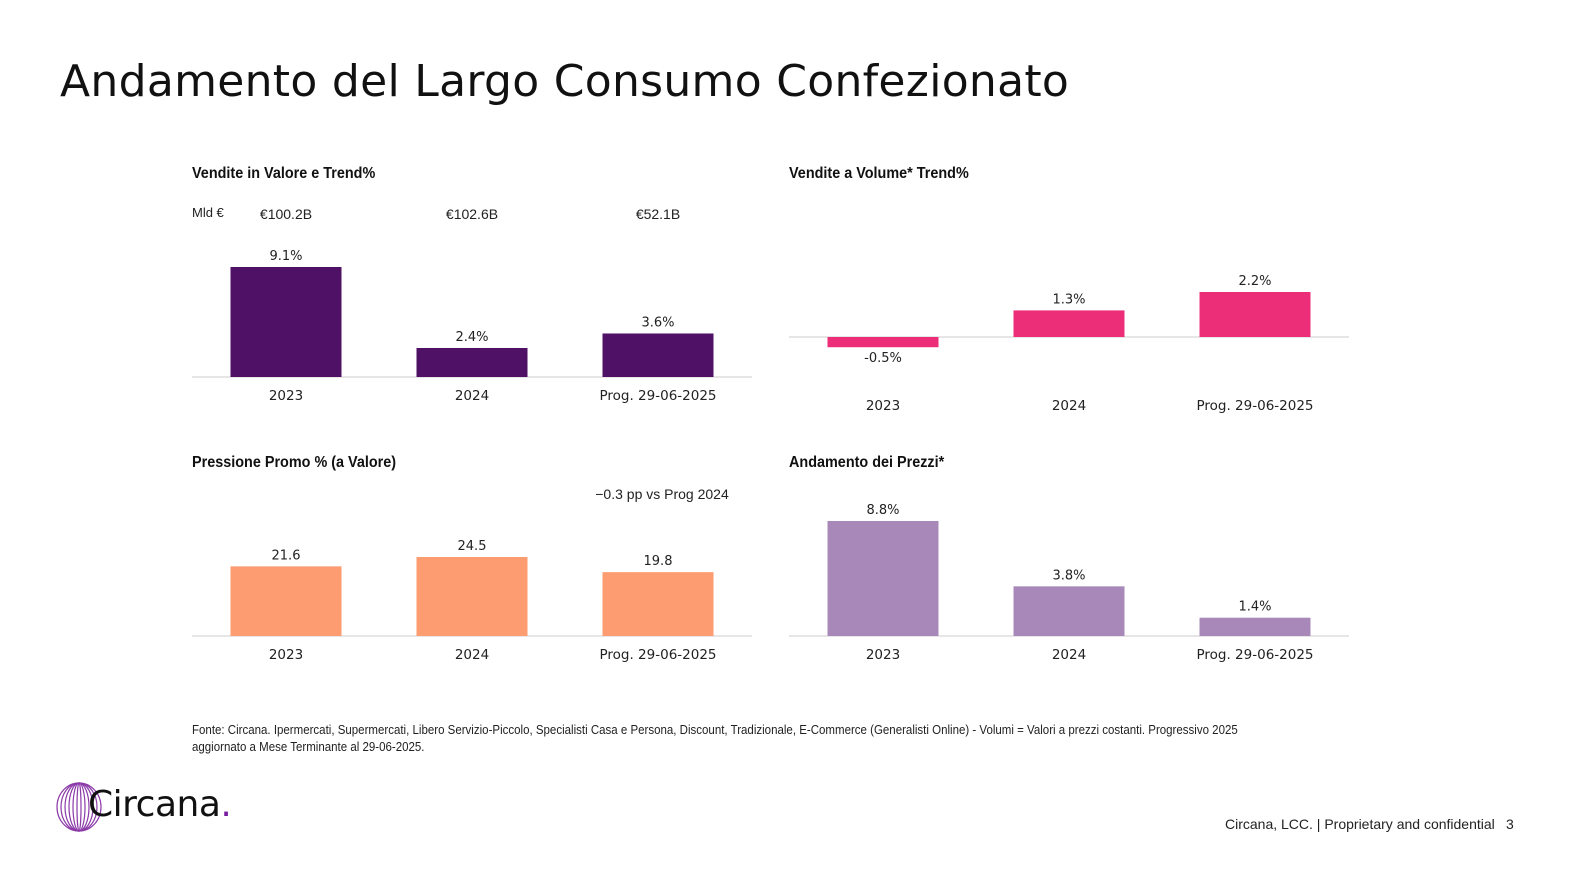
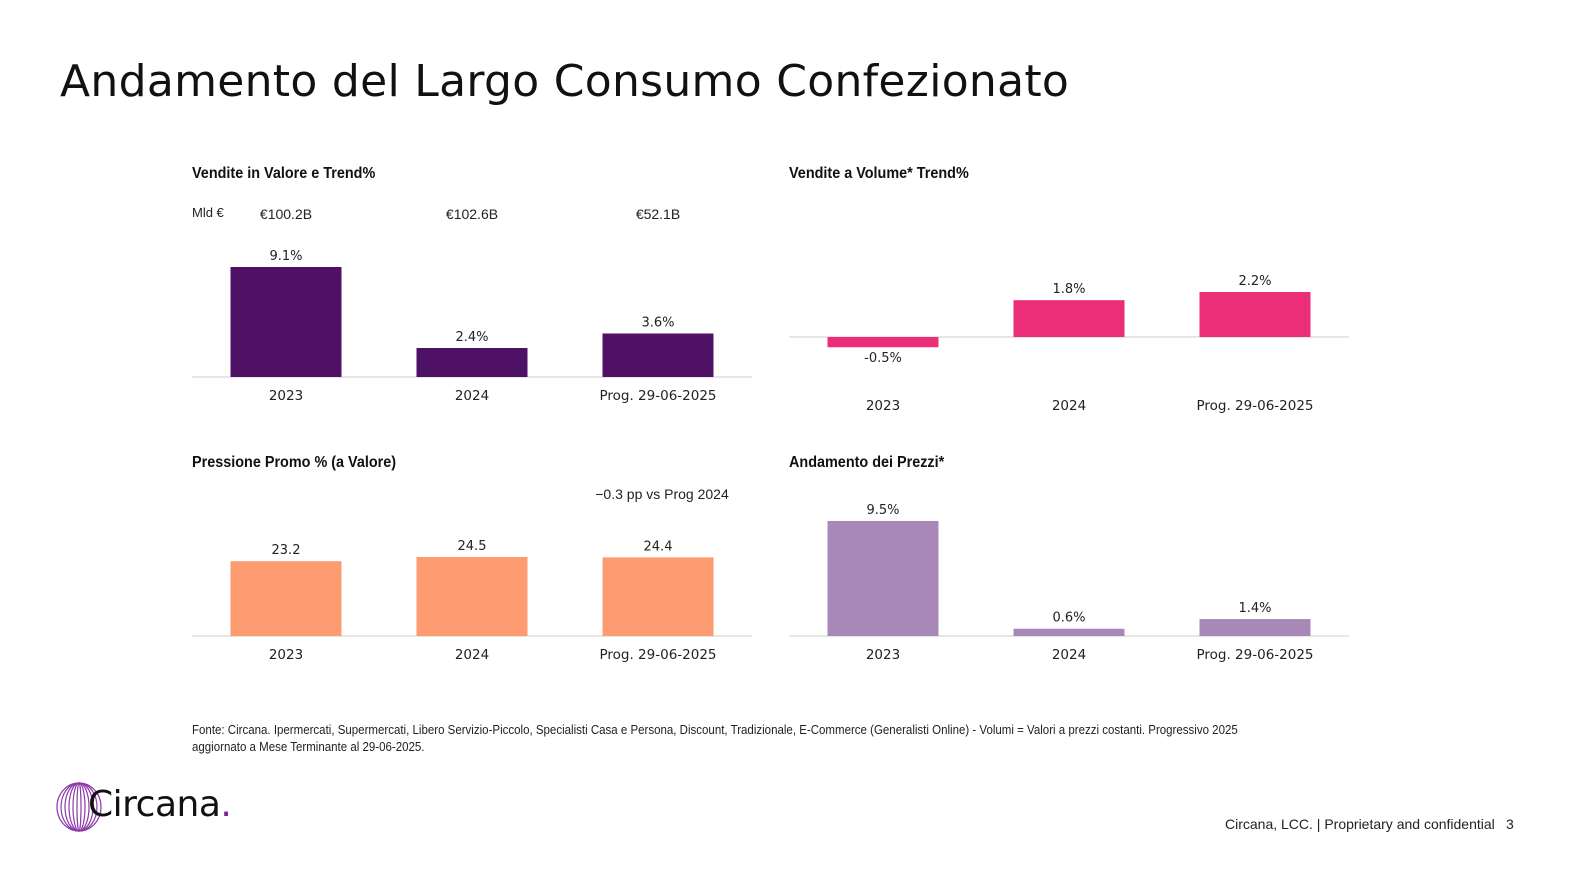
Vendite a Volume* Trend%/2024: 1.3% -> 1.8%
Pressione Promo % (a Valore)/2023: 21.6 -> 23.2
Pressione Promo % (a Valore)/Prog. 29-06-2025: 19.8 -> 24.4
Andamento dei Prezzi*/2023: 8.8% -> 9.5%
Andamento dei Prezzi*/2024: 3.8% -> 0.6%
